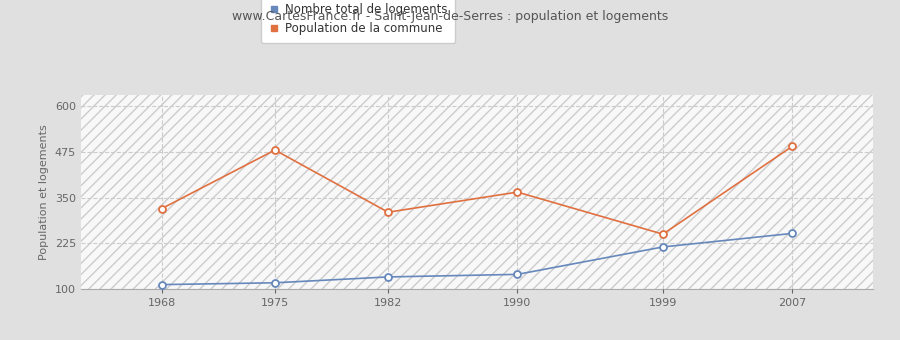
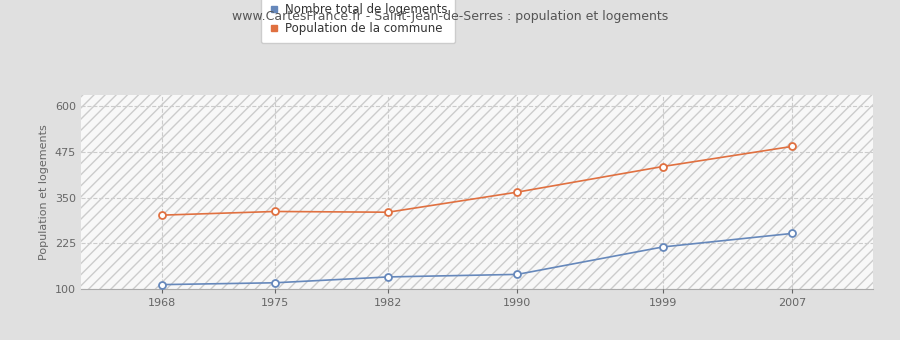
Population de la commune/1968: 320 -> 302
Population de la commune/1975: 480 -> 312
Population de la commune/1999: 250 -> 435
